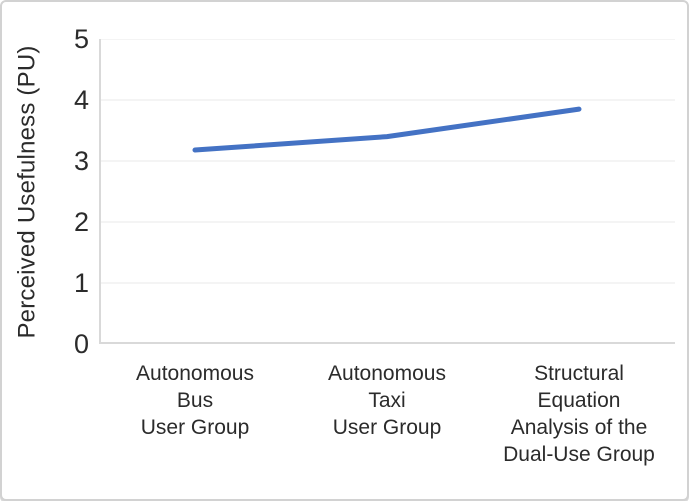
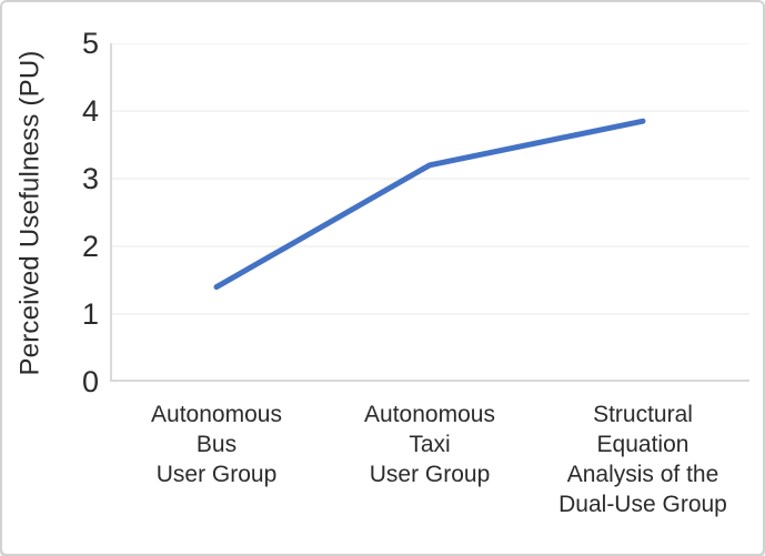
Autonomous Bus User Group: 3.2 -> 1.4
Autonomous Taxi User Group: 3.4 -> 3.2
